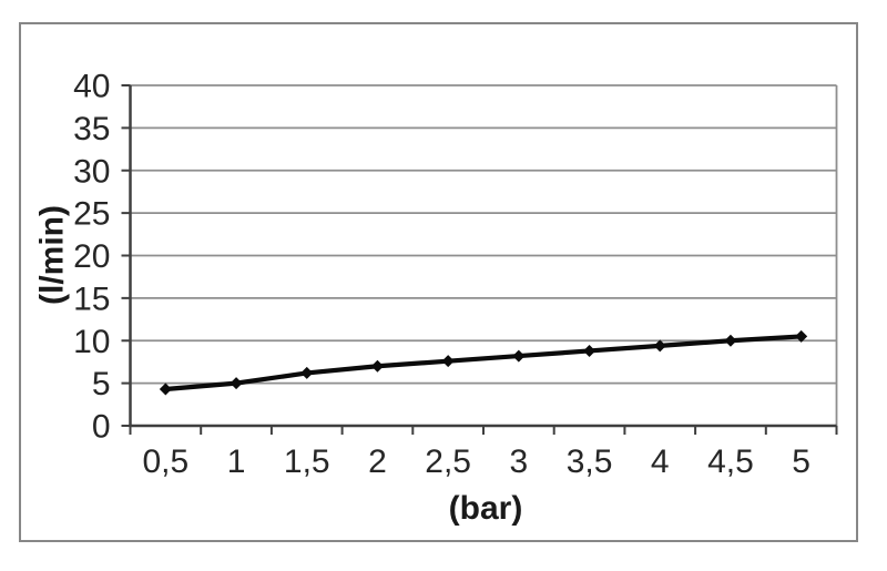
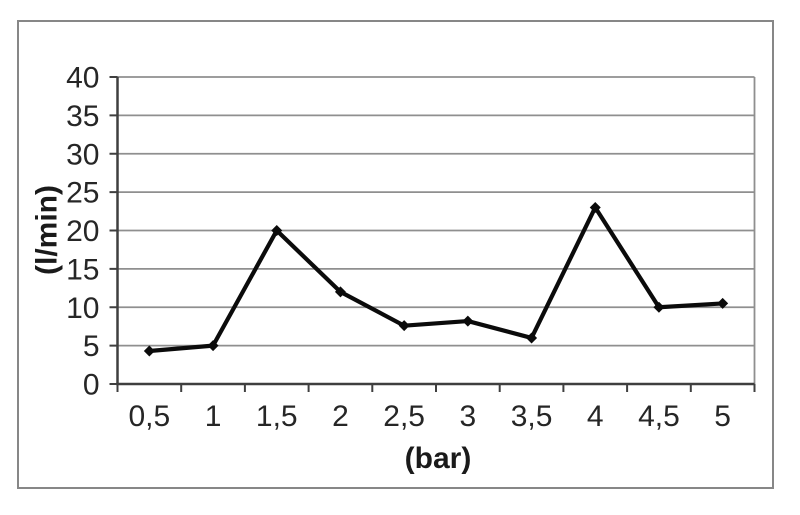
1,5: 6 -> 20
2: 7 -> 12
3,5: 9 -> 6
4: 9 -> 23
